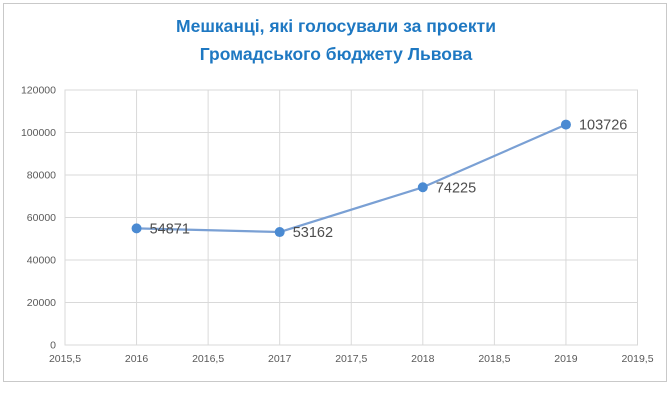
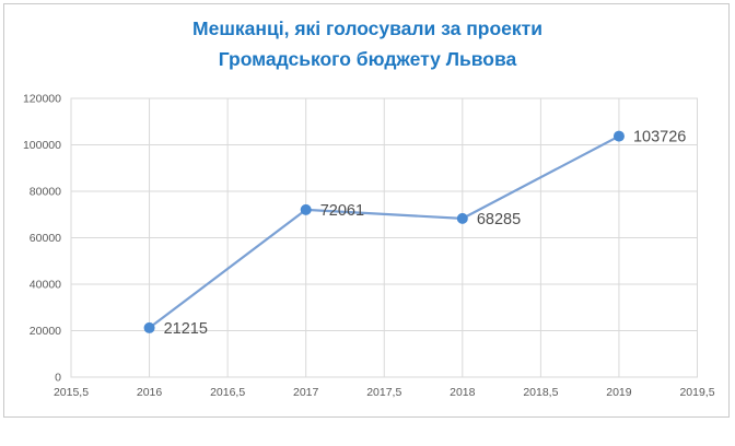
2016: 54871 -> 21215
2017: 53162 -> 72061
2018: 74225 -> 68285
